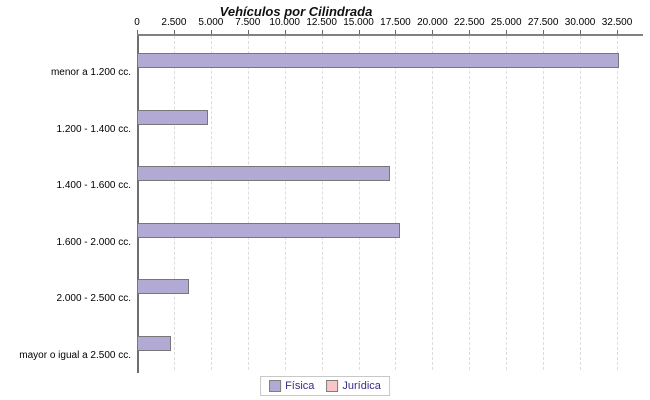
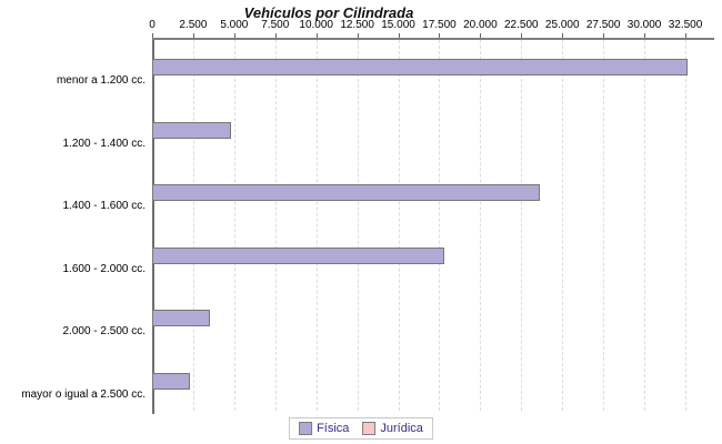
Física/1.400 - 1.600 cc.: 17000 -> 23500
